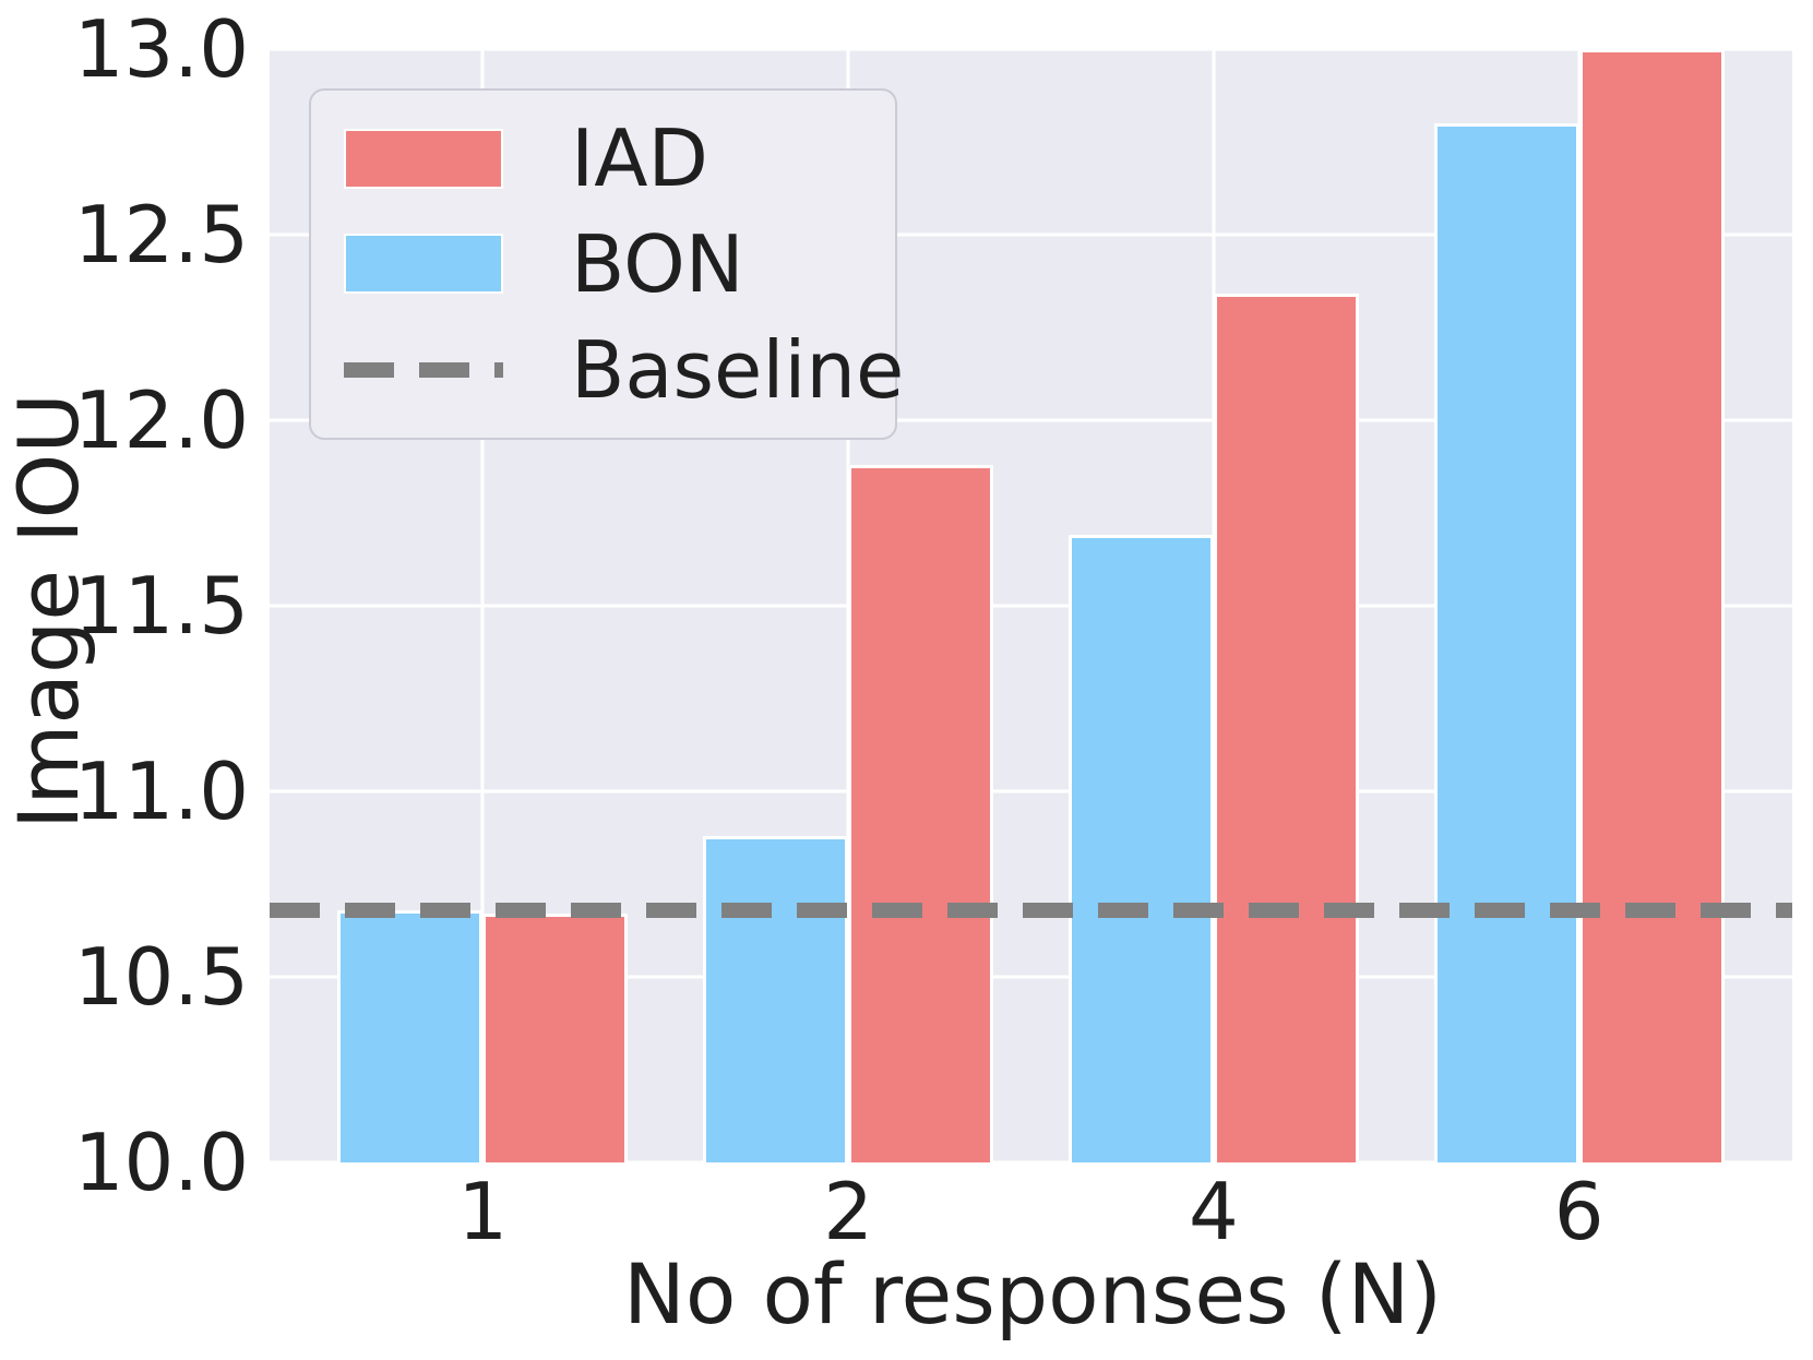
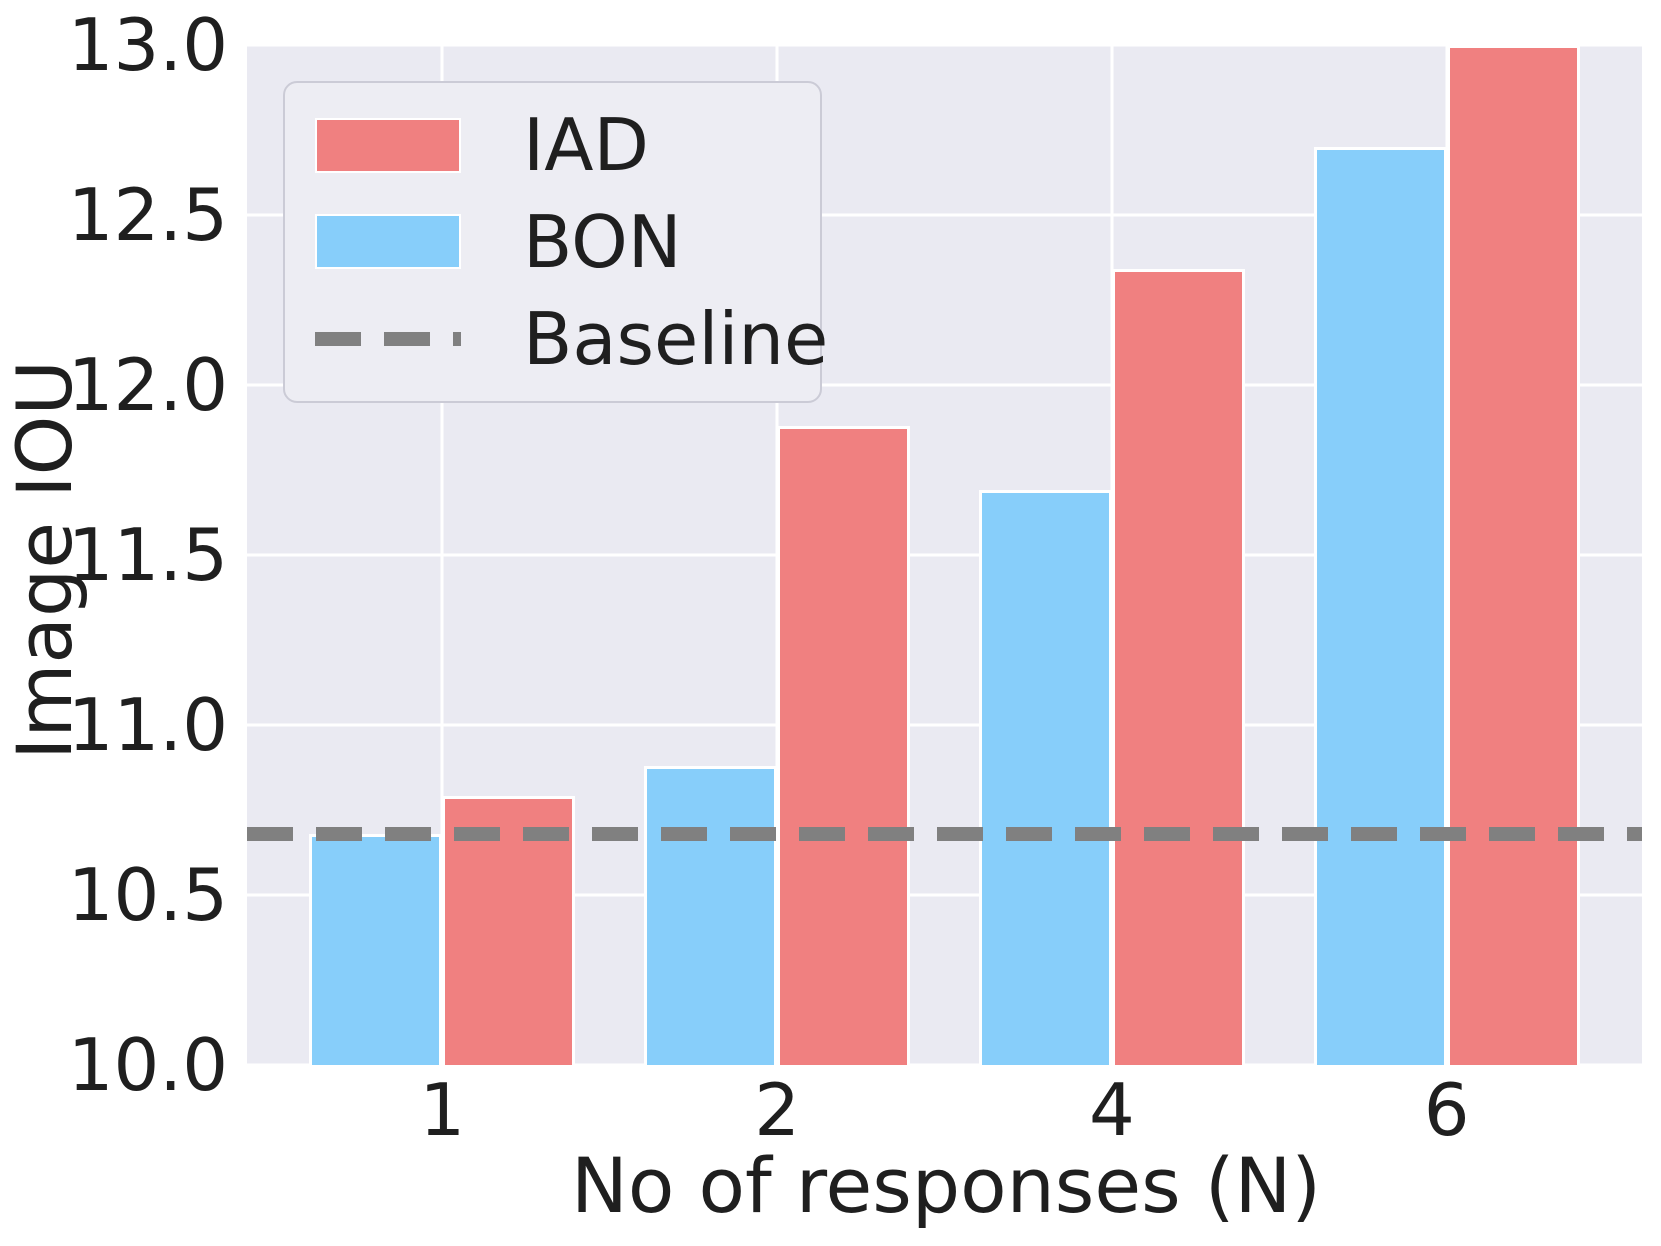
IAD/1: 10.67 -> 10.79
BON/6: 12.80 -> 12.70
